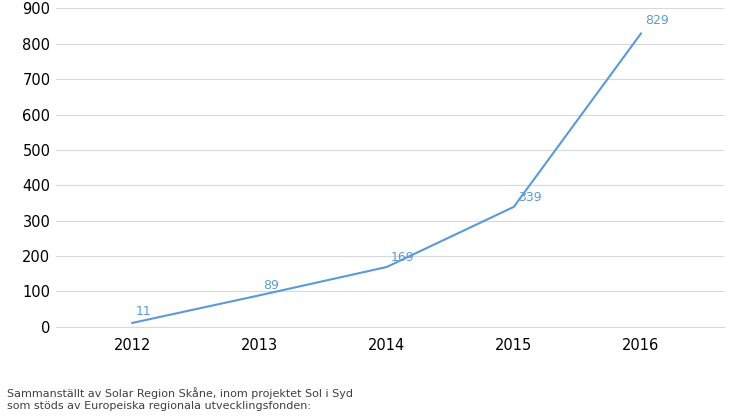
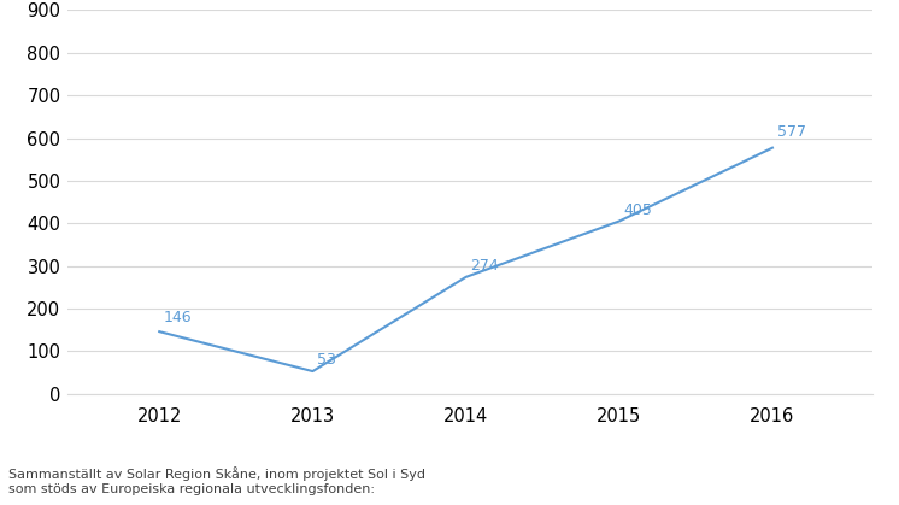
2012: 11 -> 146
2013: 89 -> 53
2014: 169 -> 274
2015: 339 -> 405
2016: 829 -> 577
